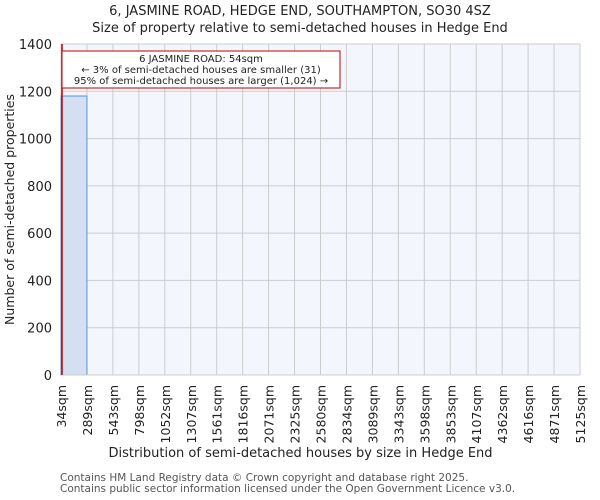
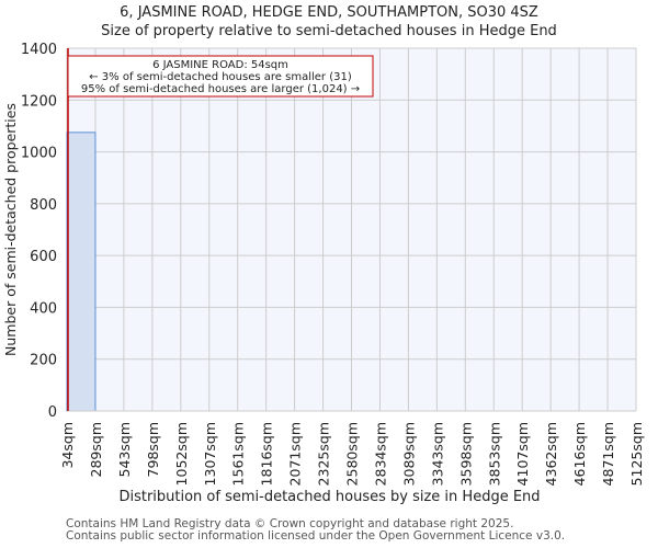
34sqm: 1180 -> 1080
